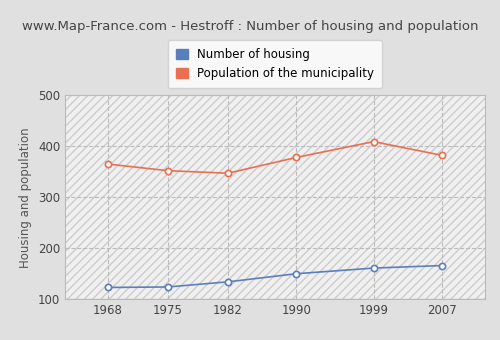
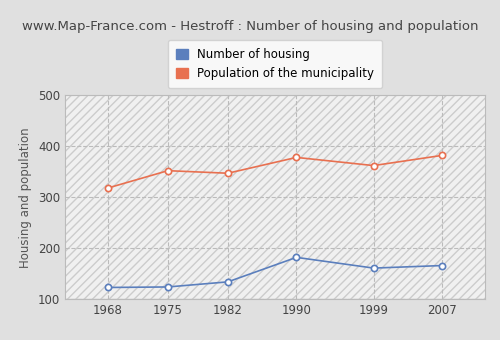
Population of the municipality/1968: 365 -> 318
Number of housing/1990: 150 -> 182
Population of the municipality/1999: 409 -> 362
